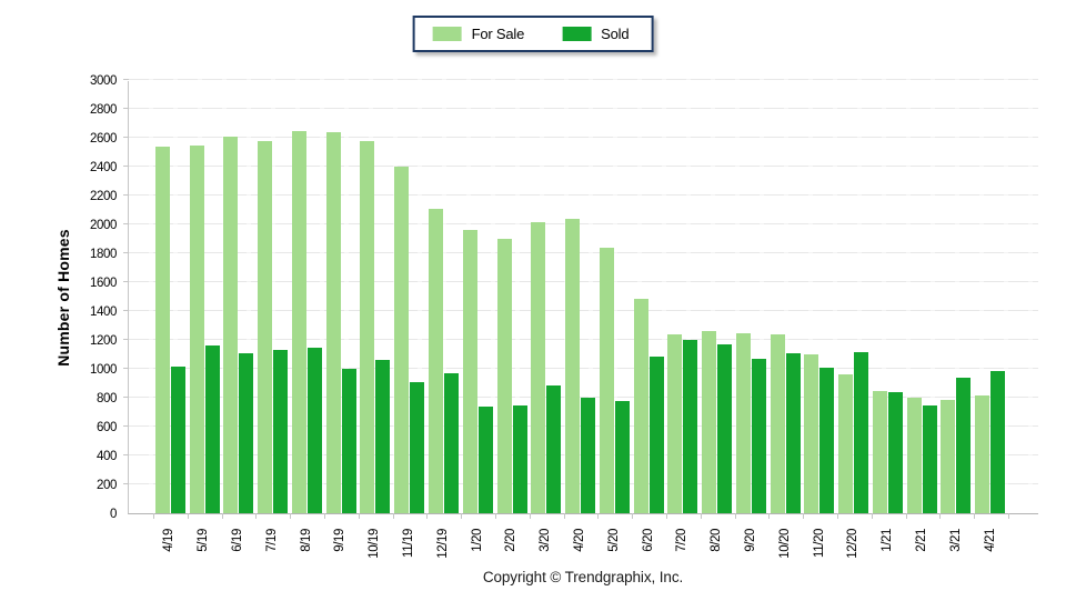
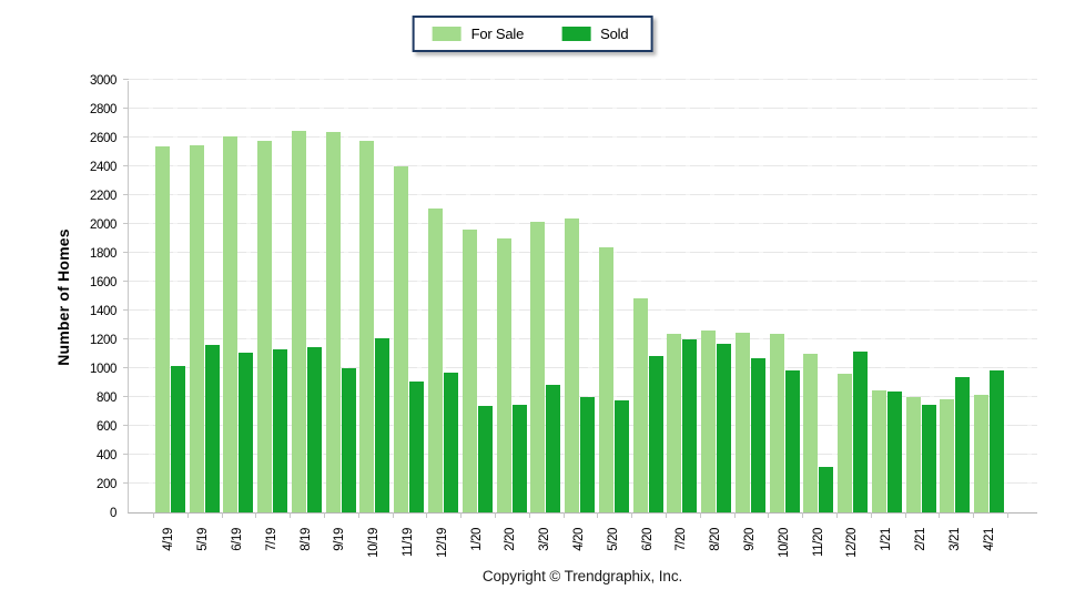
Sold/10/19: 1060 -> 1210
Sold/10/20: 1110 -> 990
Sold/11/20: 1010 -> 320
